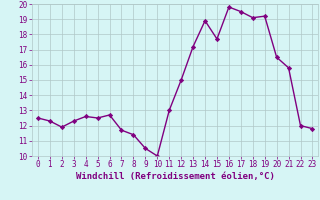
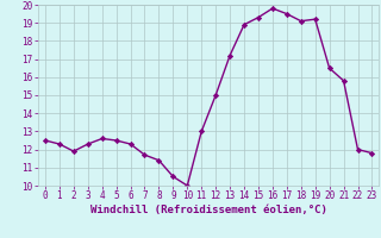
6: 12.7 -> 12.3
15: 17.7 -> 19.3
